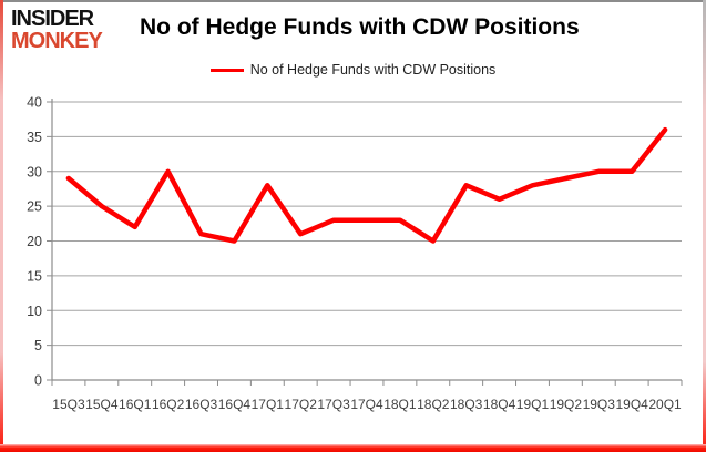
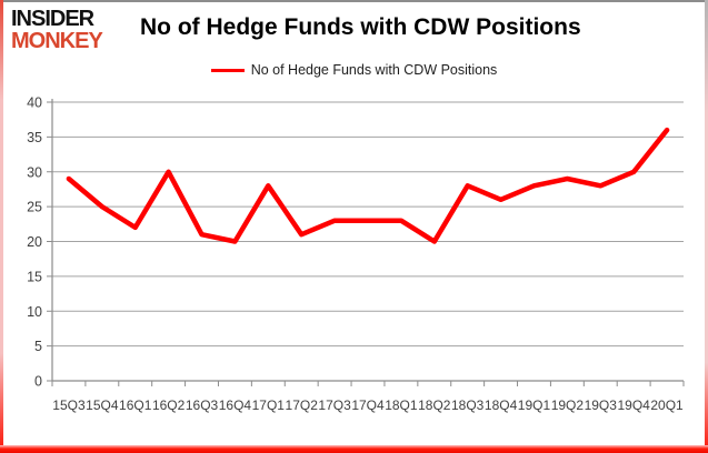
19Q3: 30 -> 28
